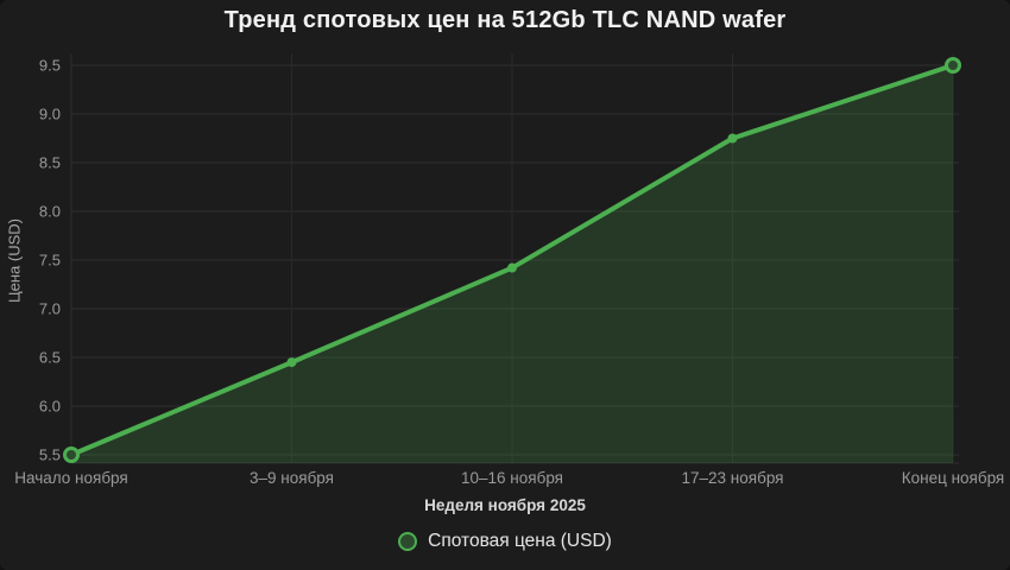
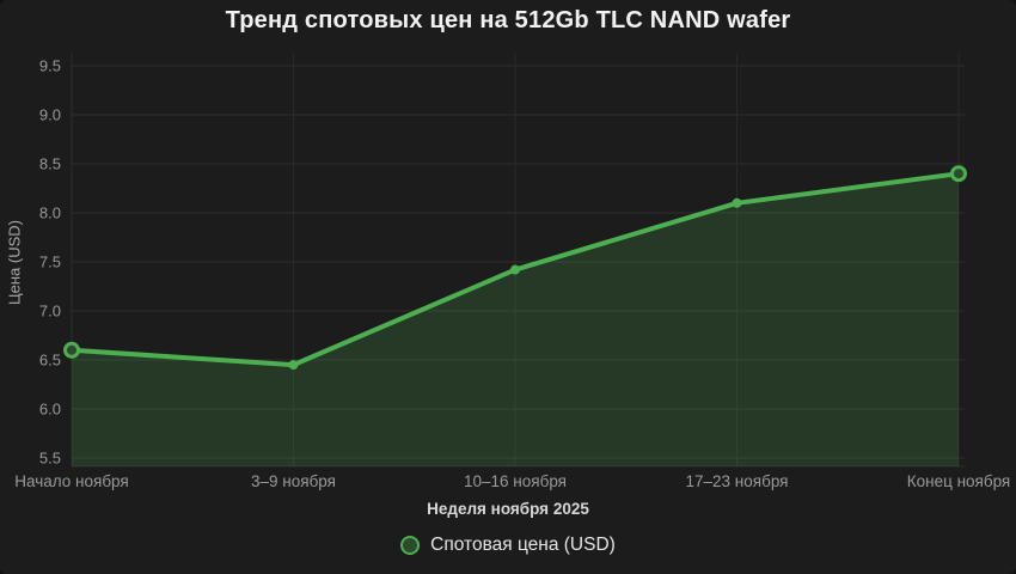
Начало ноября: 5.5 -> 6.6
17–23 ноября: 8.8 -> 8.1
Конец ноября: 9.5 -> 8.4
